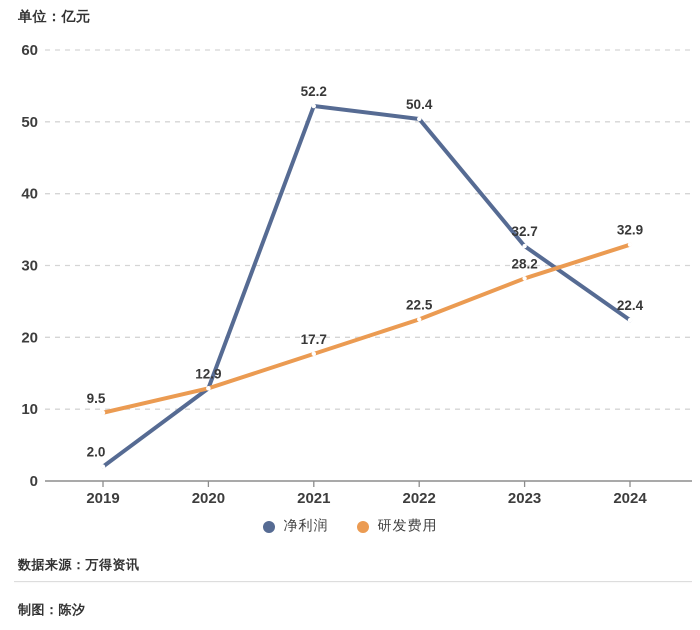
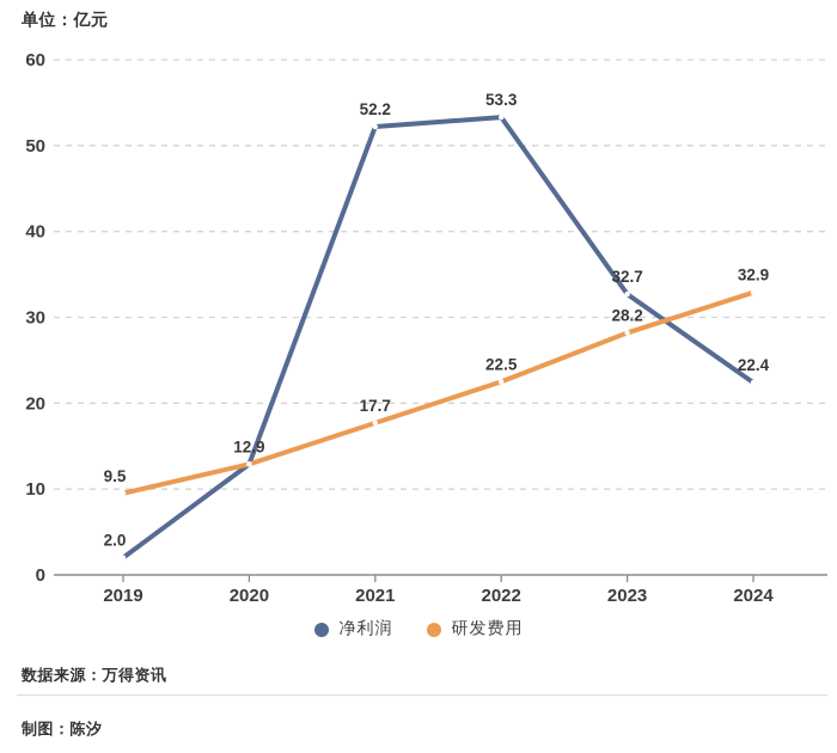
净利润/2022: 50.4 -> 53.3
